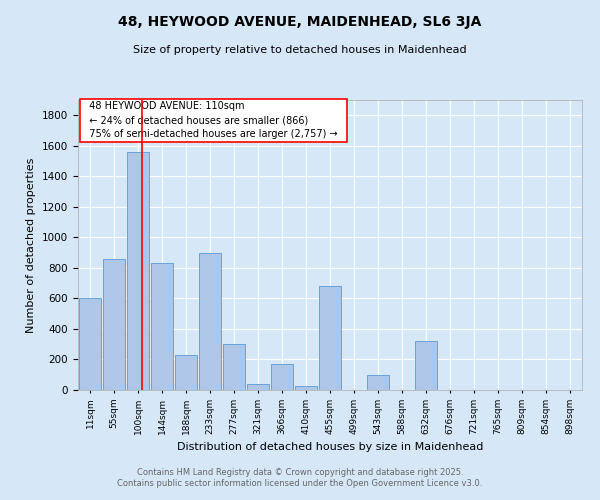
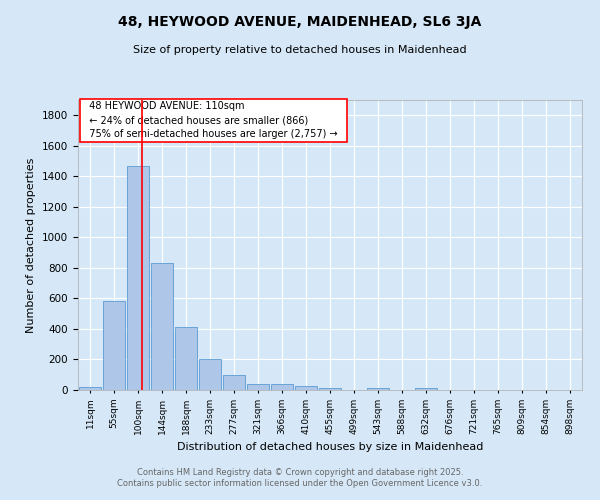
11sqm: 600 -> 20
55sqm: 860 -> 580
100sqm: 1560 -> 1470
188sqm: 230 -> 420
233sqm: 900 -> 200
277sqm: 300 -> 100
366sqm: 170 -> 40
455sqm: 680 -> 10
543sqm: 100 -> 20
632sqm: 320 -> 20
